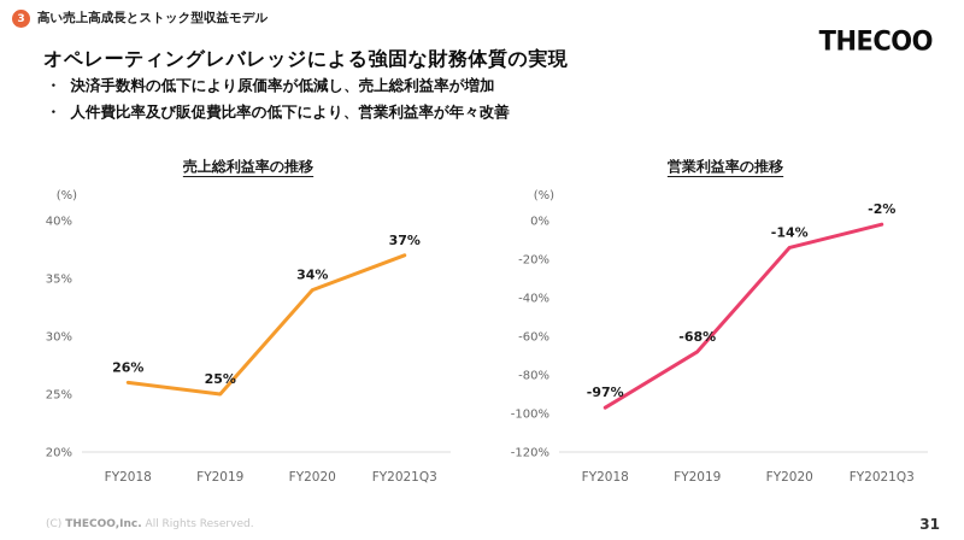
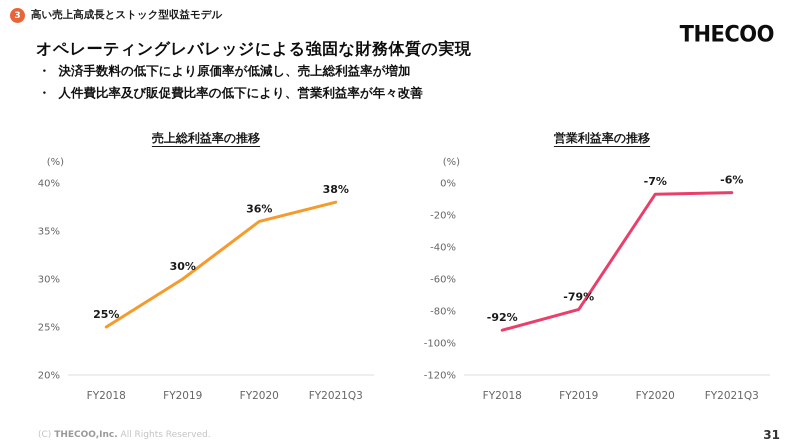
売上総利益率の推移/FY2018: 26% -> 25%
売上総利益率の推移/FY2019: 25% -> 30%
売上総利益率の推移/FY2020: 34% -> 36%
売上総利益率の推移/FY2021Q3: 37% -> 38%
営業利益率の推移/FY2018: -97% -> -92%
営業利益率の推移/FY2019: -68% -> -79%
営業利益率の推移/FY2020: -14% -> -7%
営業利益率の推移/FY2021Q3: -2% -> -6%
